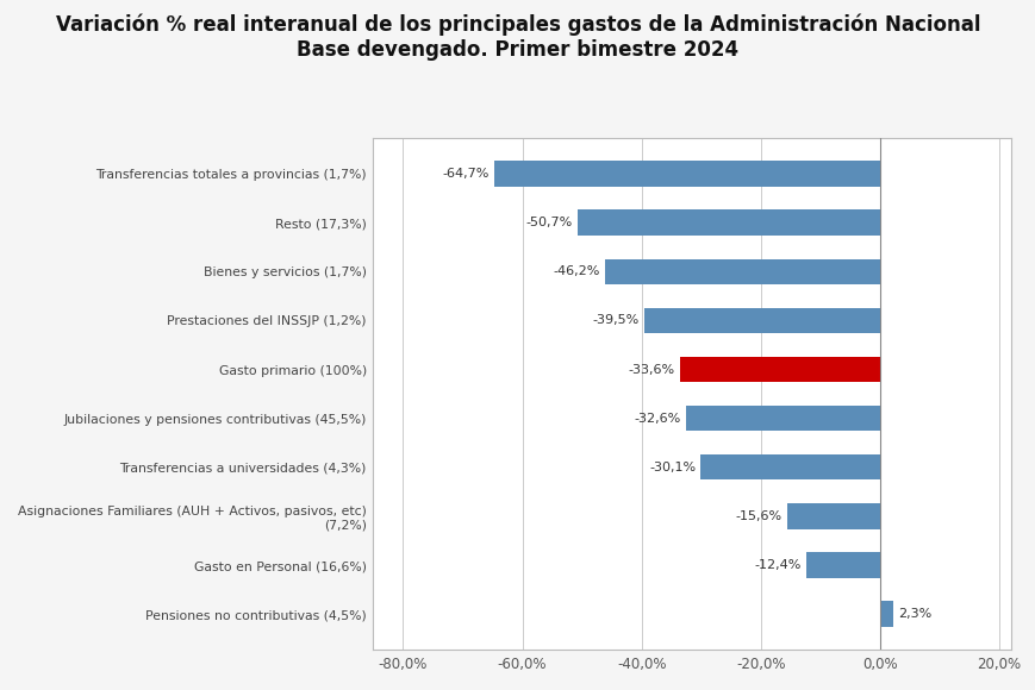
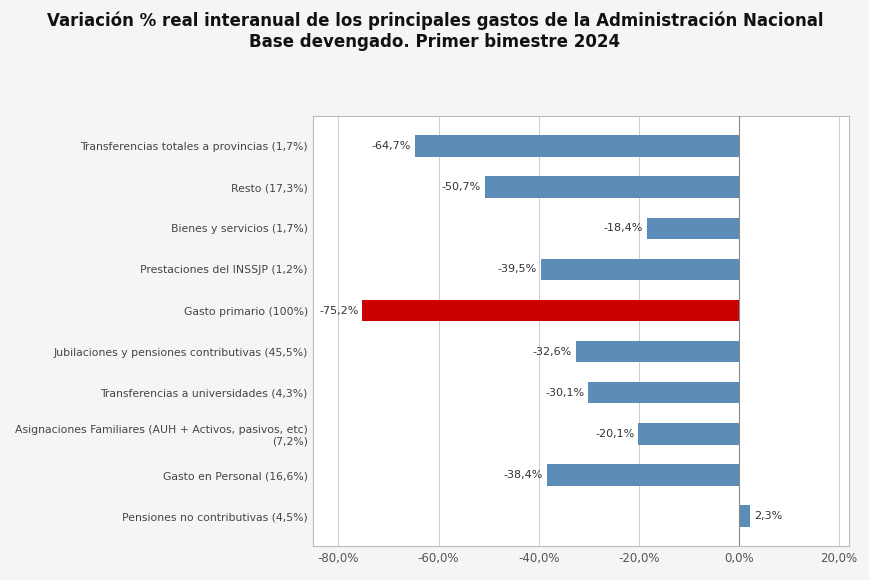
Bienes y servicios (1,7%): -46,2% -> -18,4%
Gasto primario (100%): -33,6% -> -75,2%
Asignaciones Familiares (AUH + Activos, pasivos, etc) (7,2%): -15,6% -> -20,1%
Gasto en Personal (16,6%): -12,4% -> -38,4%
